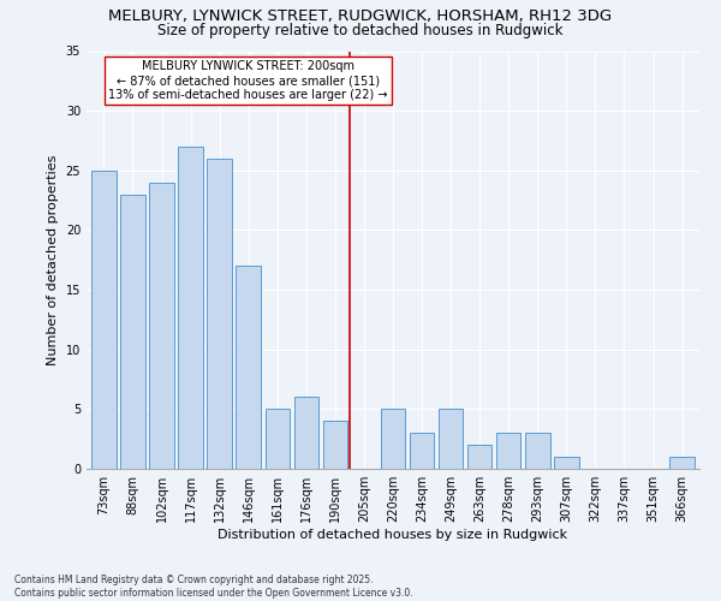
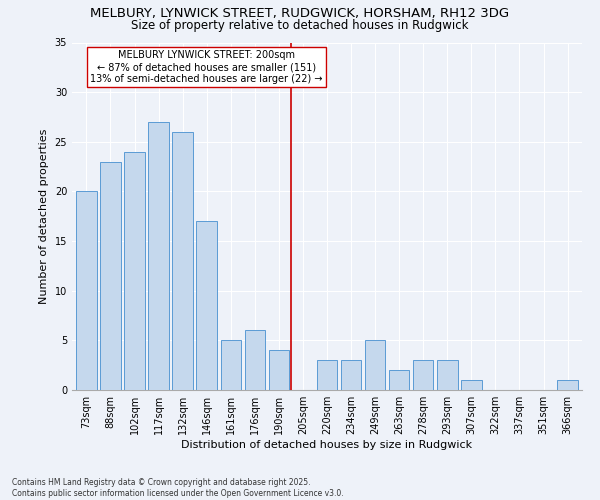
73sqm: 25 -> 20
220sqm: 5 -> 3
